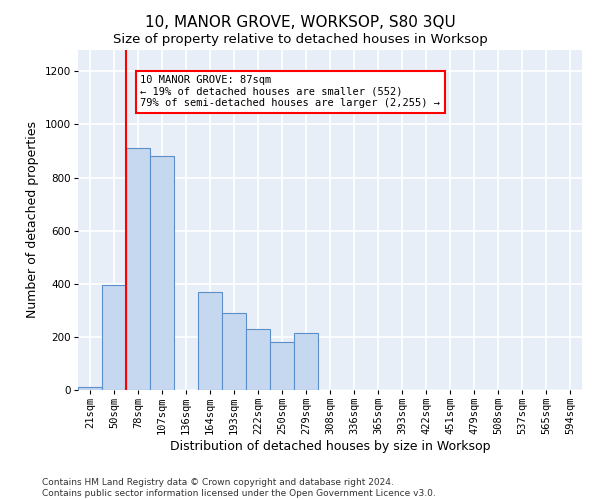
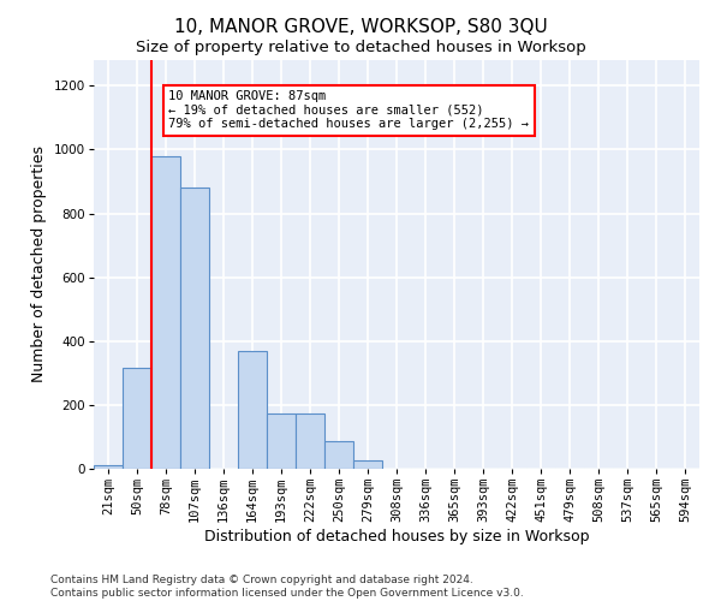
50sqm: 395 -> 315
78sqm: 910 -> 980
193sqm: 290 -> 175
222sqm: 230 -> 175
250sqm: 180 -> 85
279sqm: 215 -> 25
